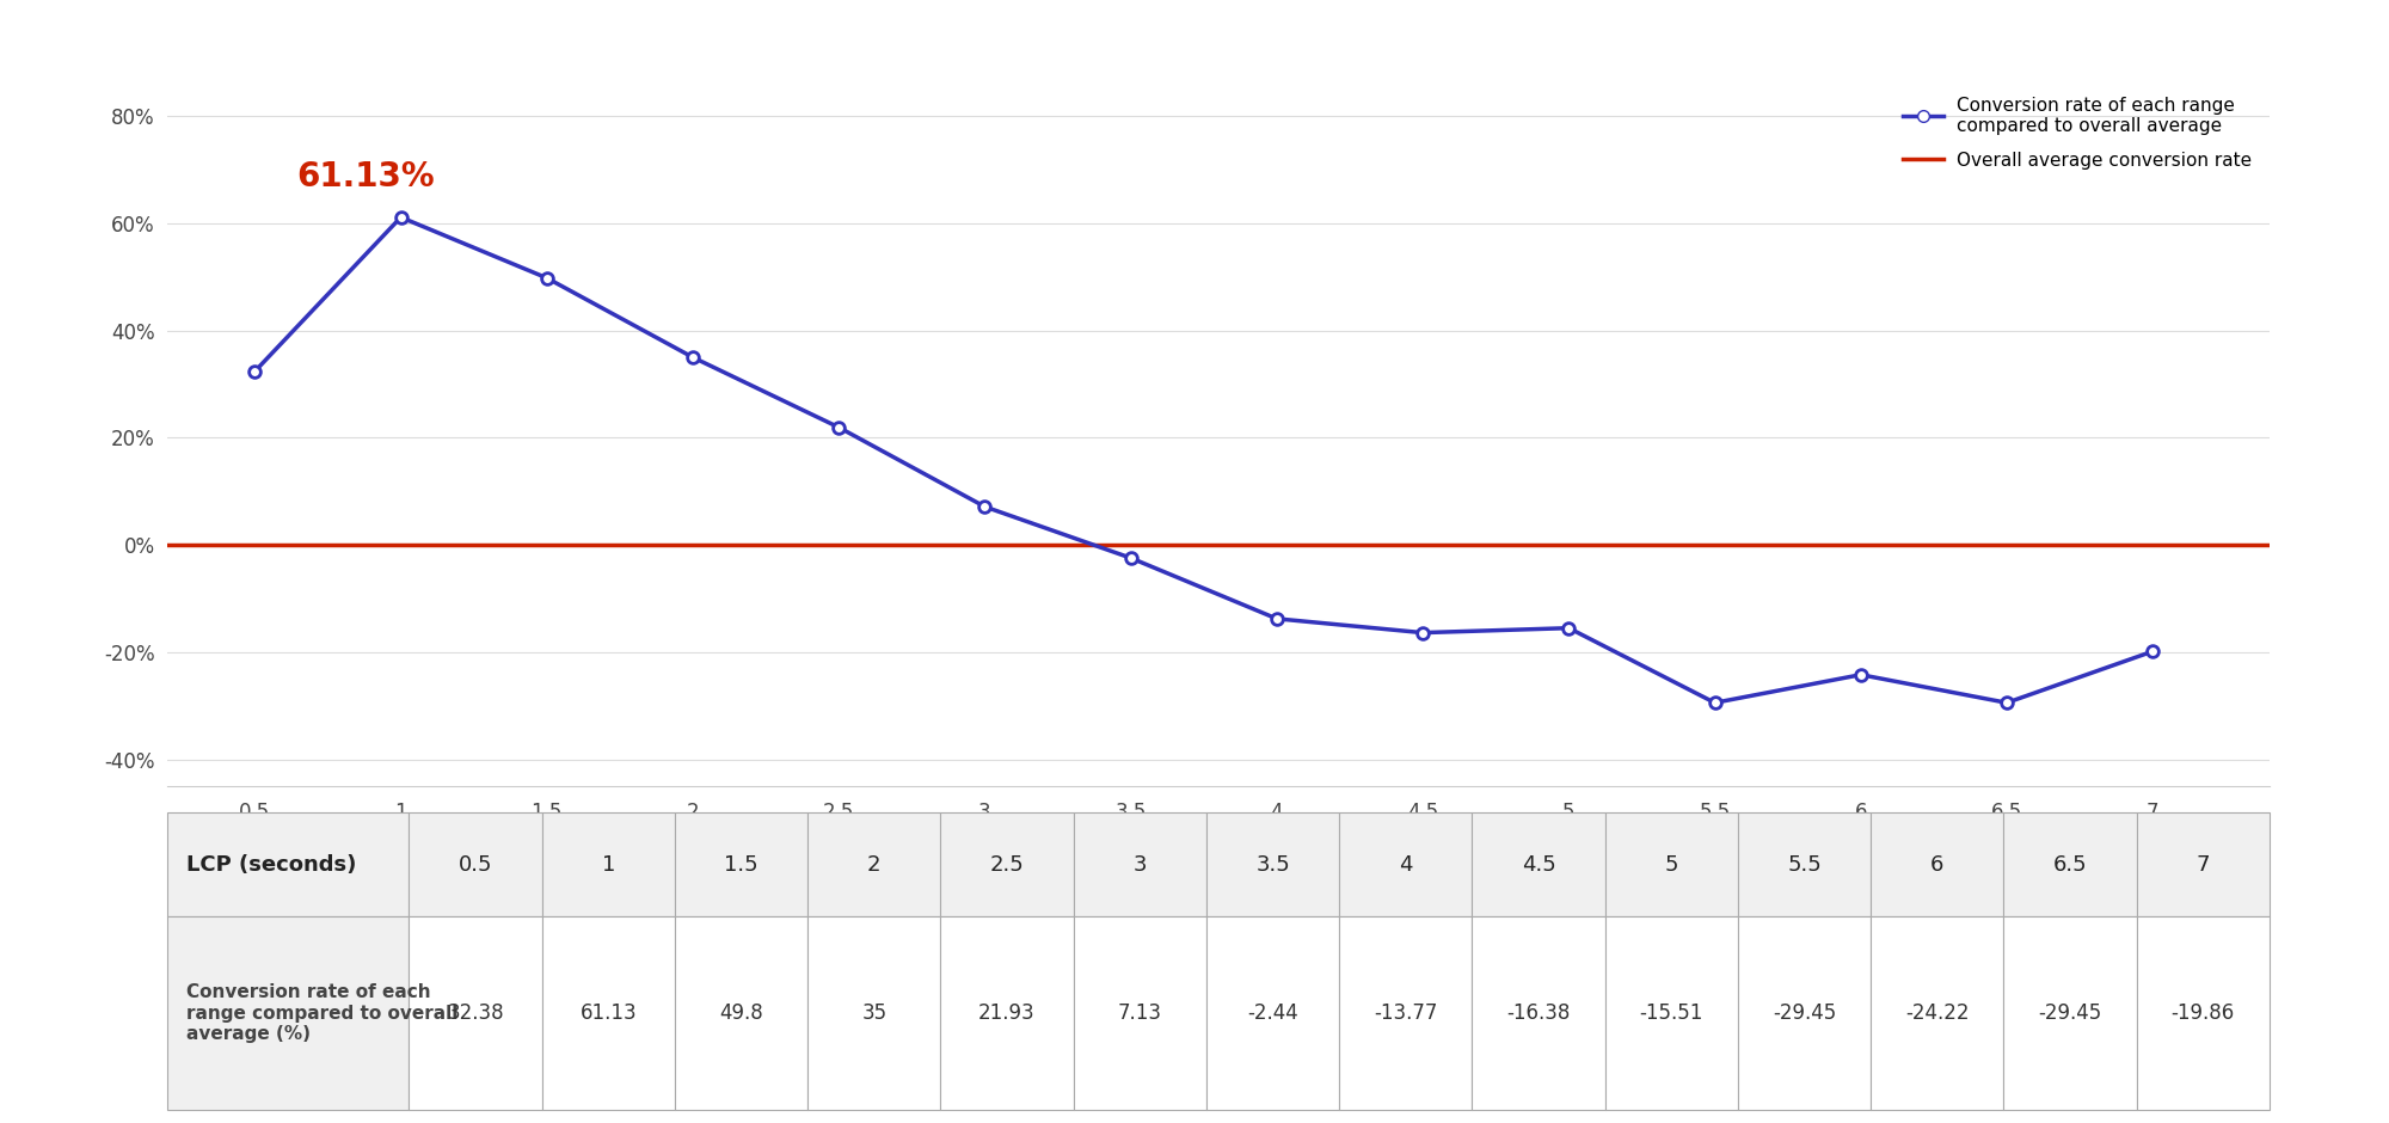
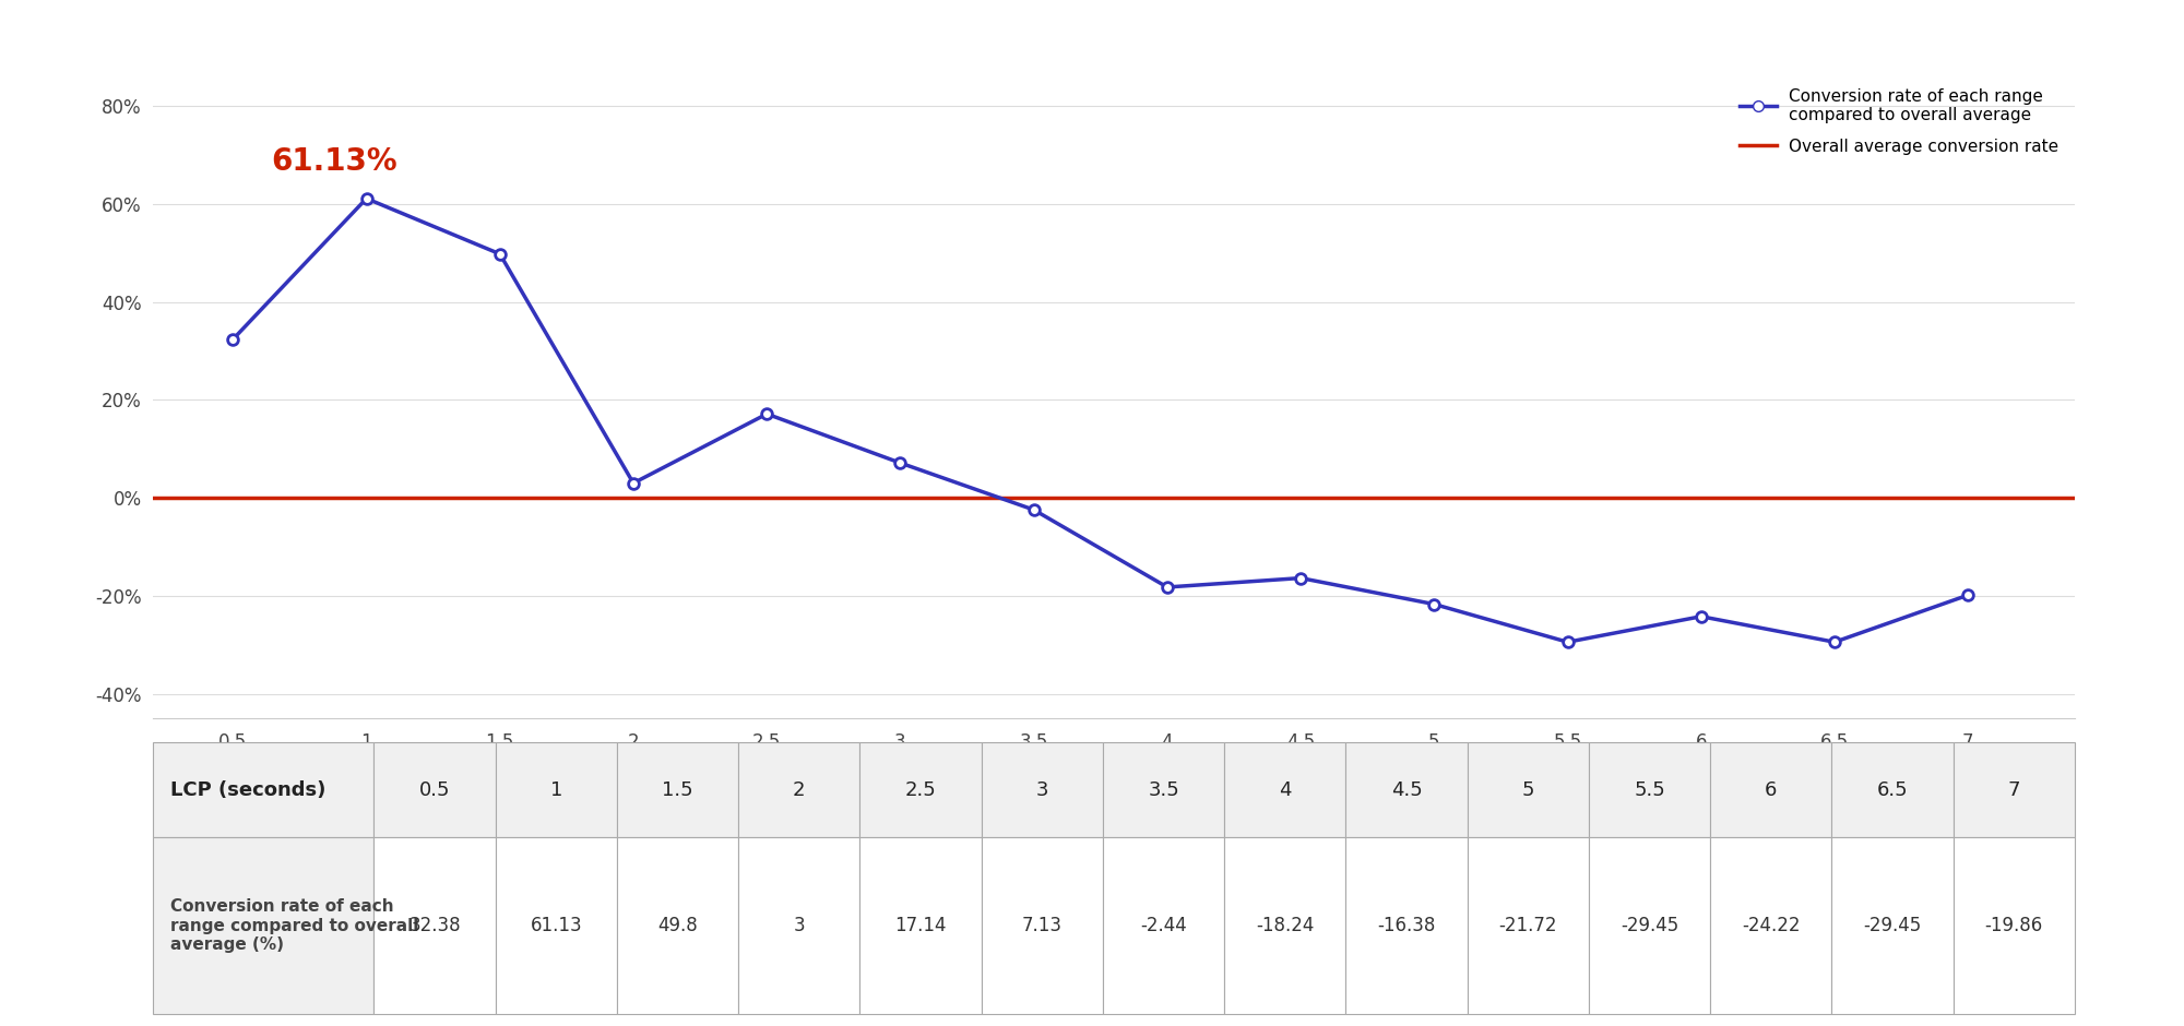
2: 35 -> 3
2.5: 21.93 -> 17.14
4: -13.77 -> -18.24
5: -15.51 -> -21.72
